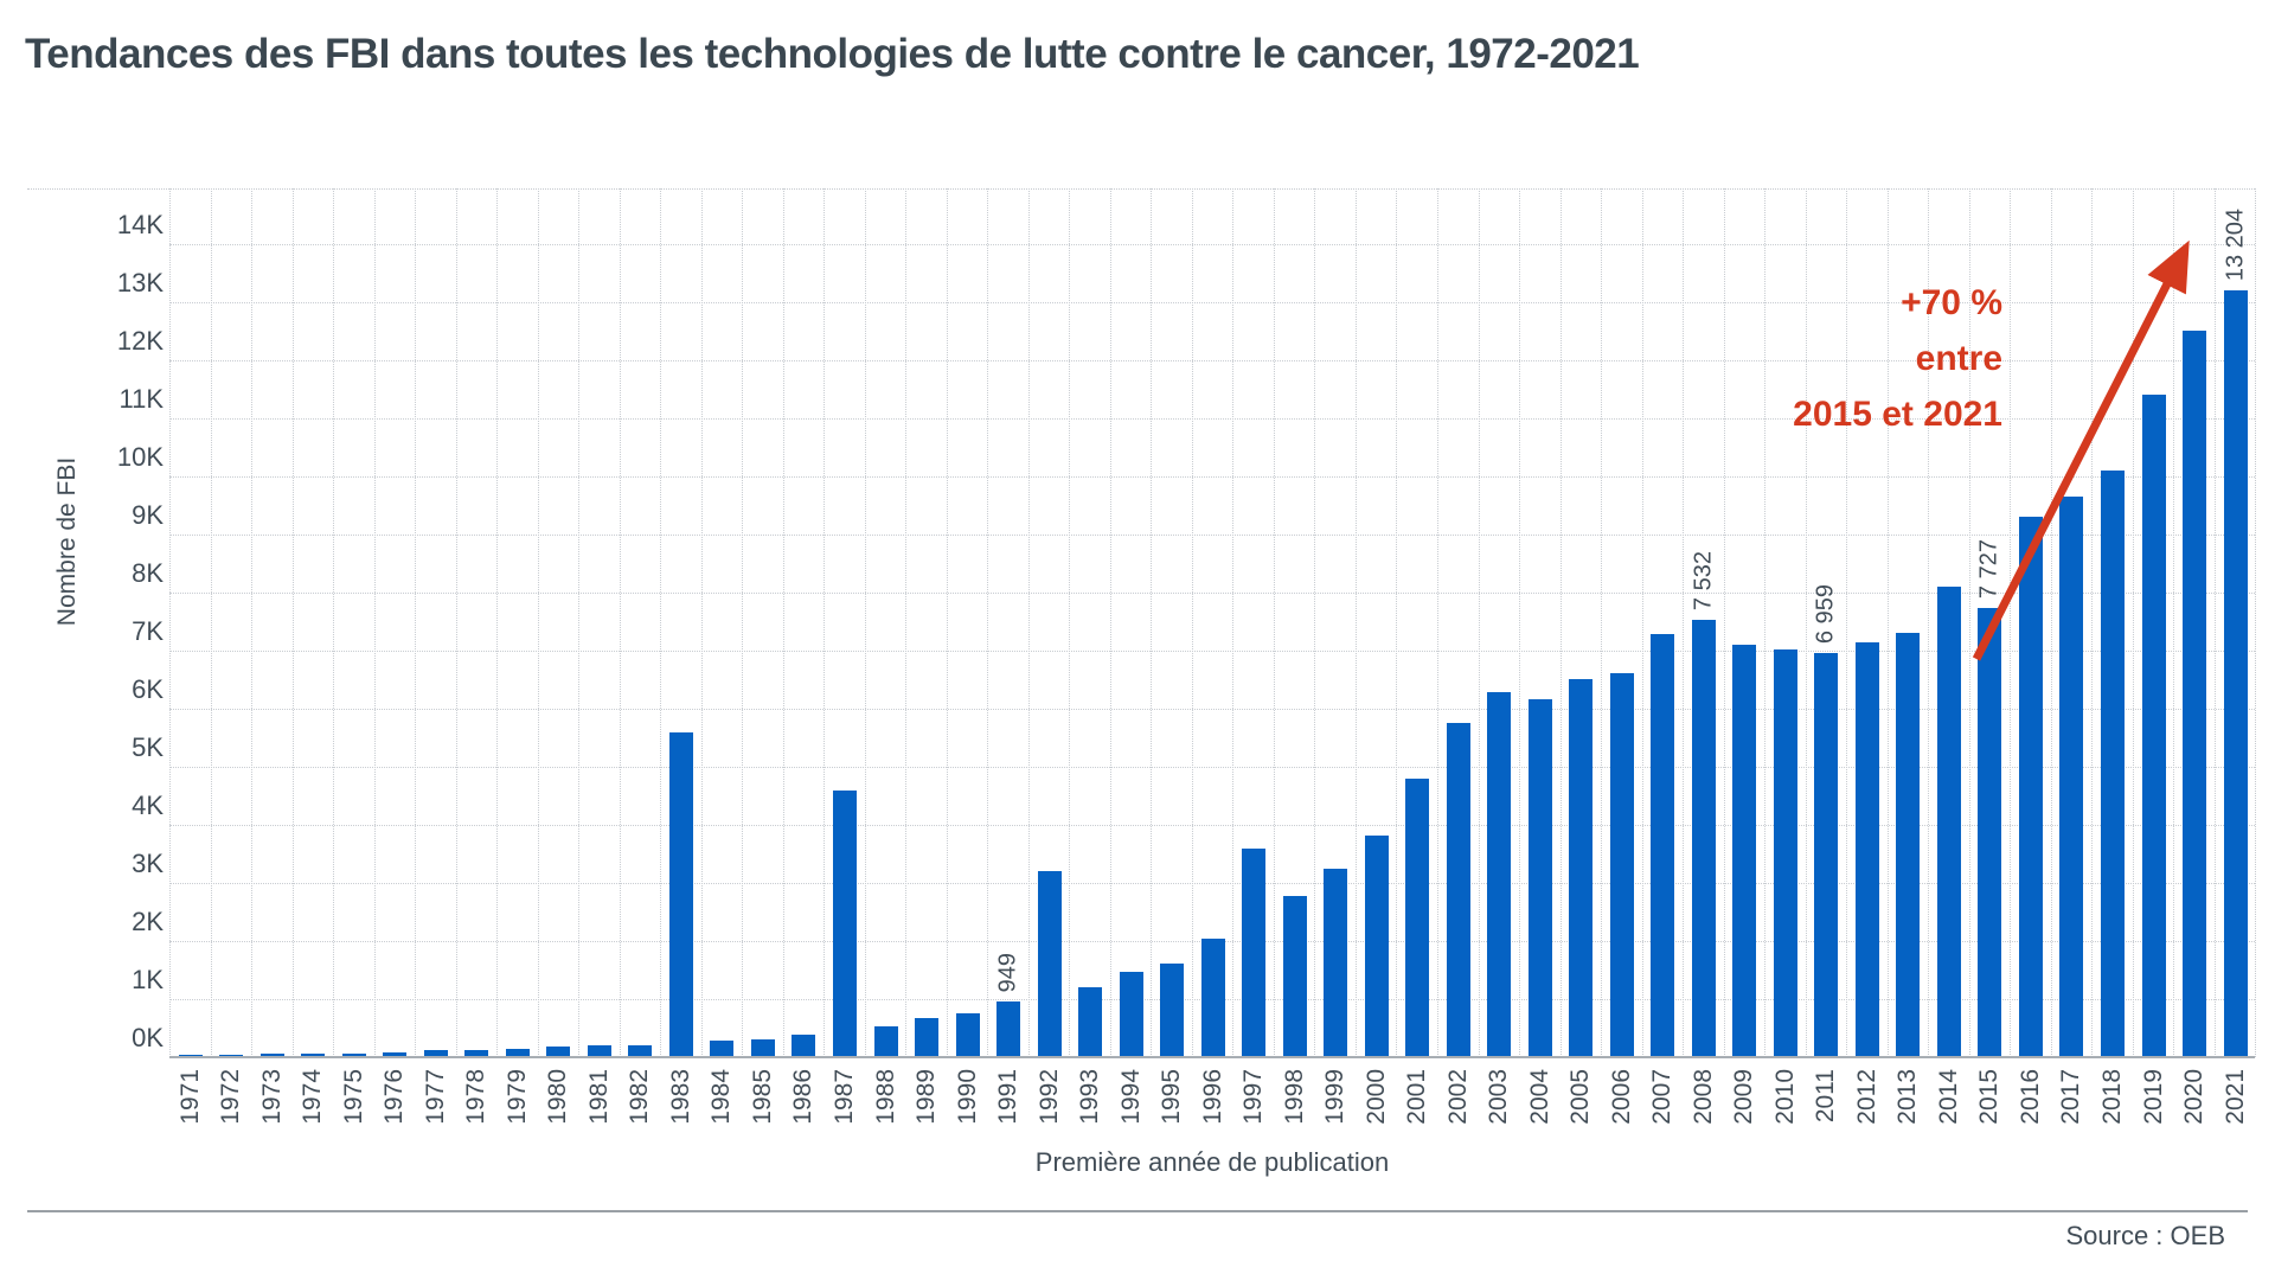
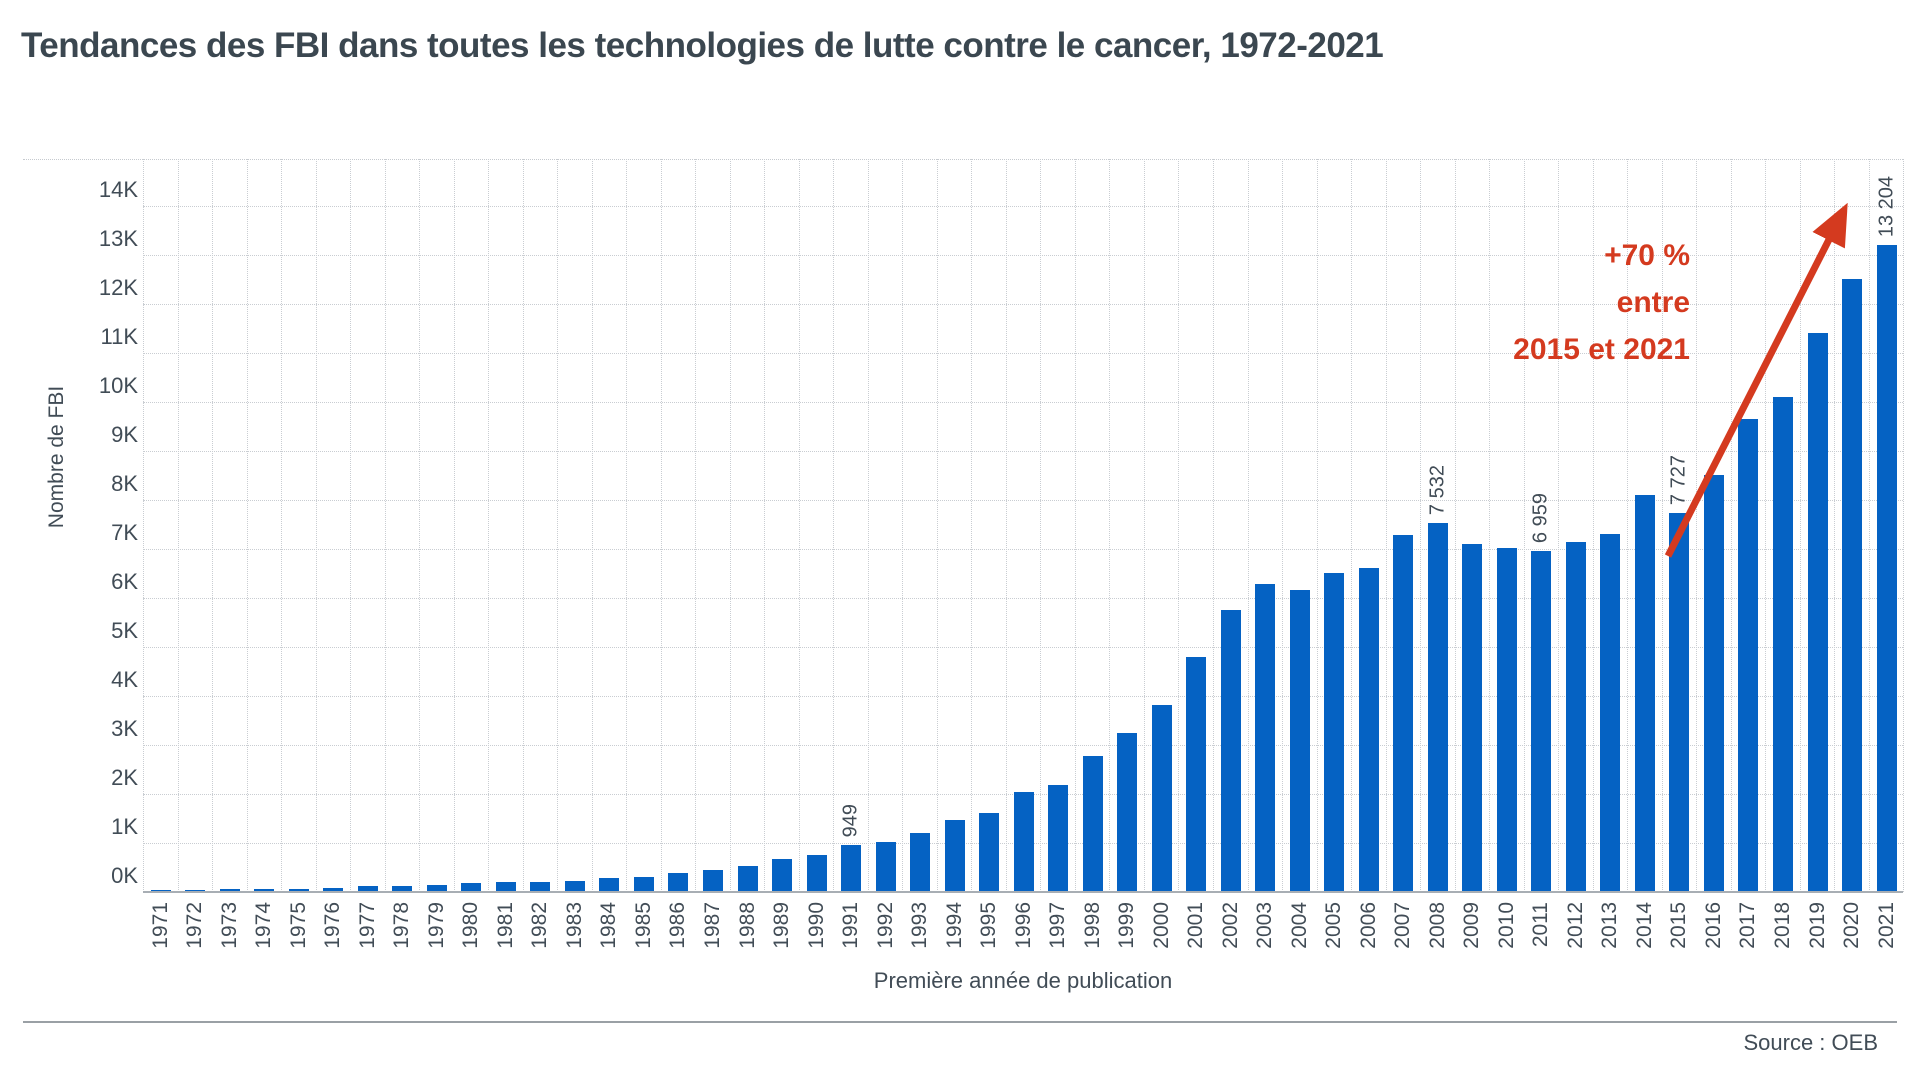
1983: 5.6K -> 0.2K
1987: 4.6K -> 0.5K
1992: 3.2K -> 1.0K
1997: 3.6K -> 2.2K
2016: 9.3K -> 8.5K
